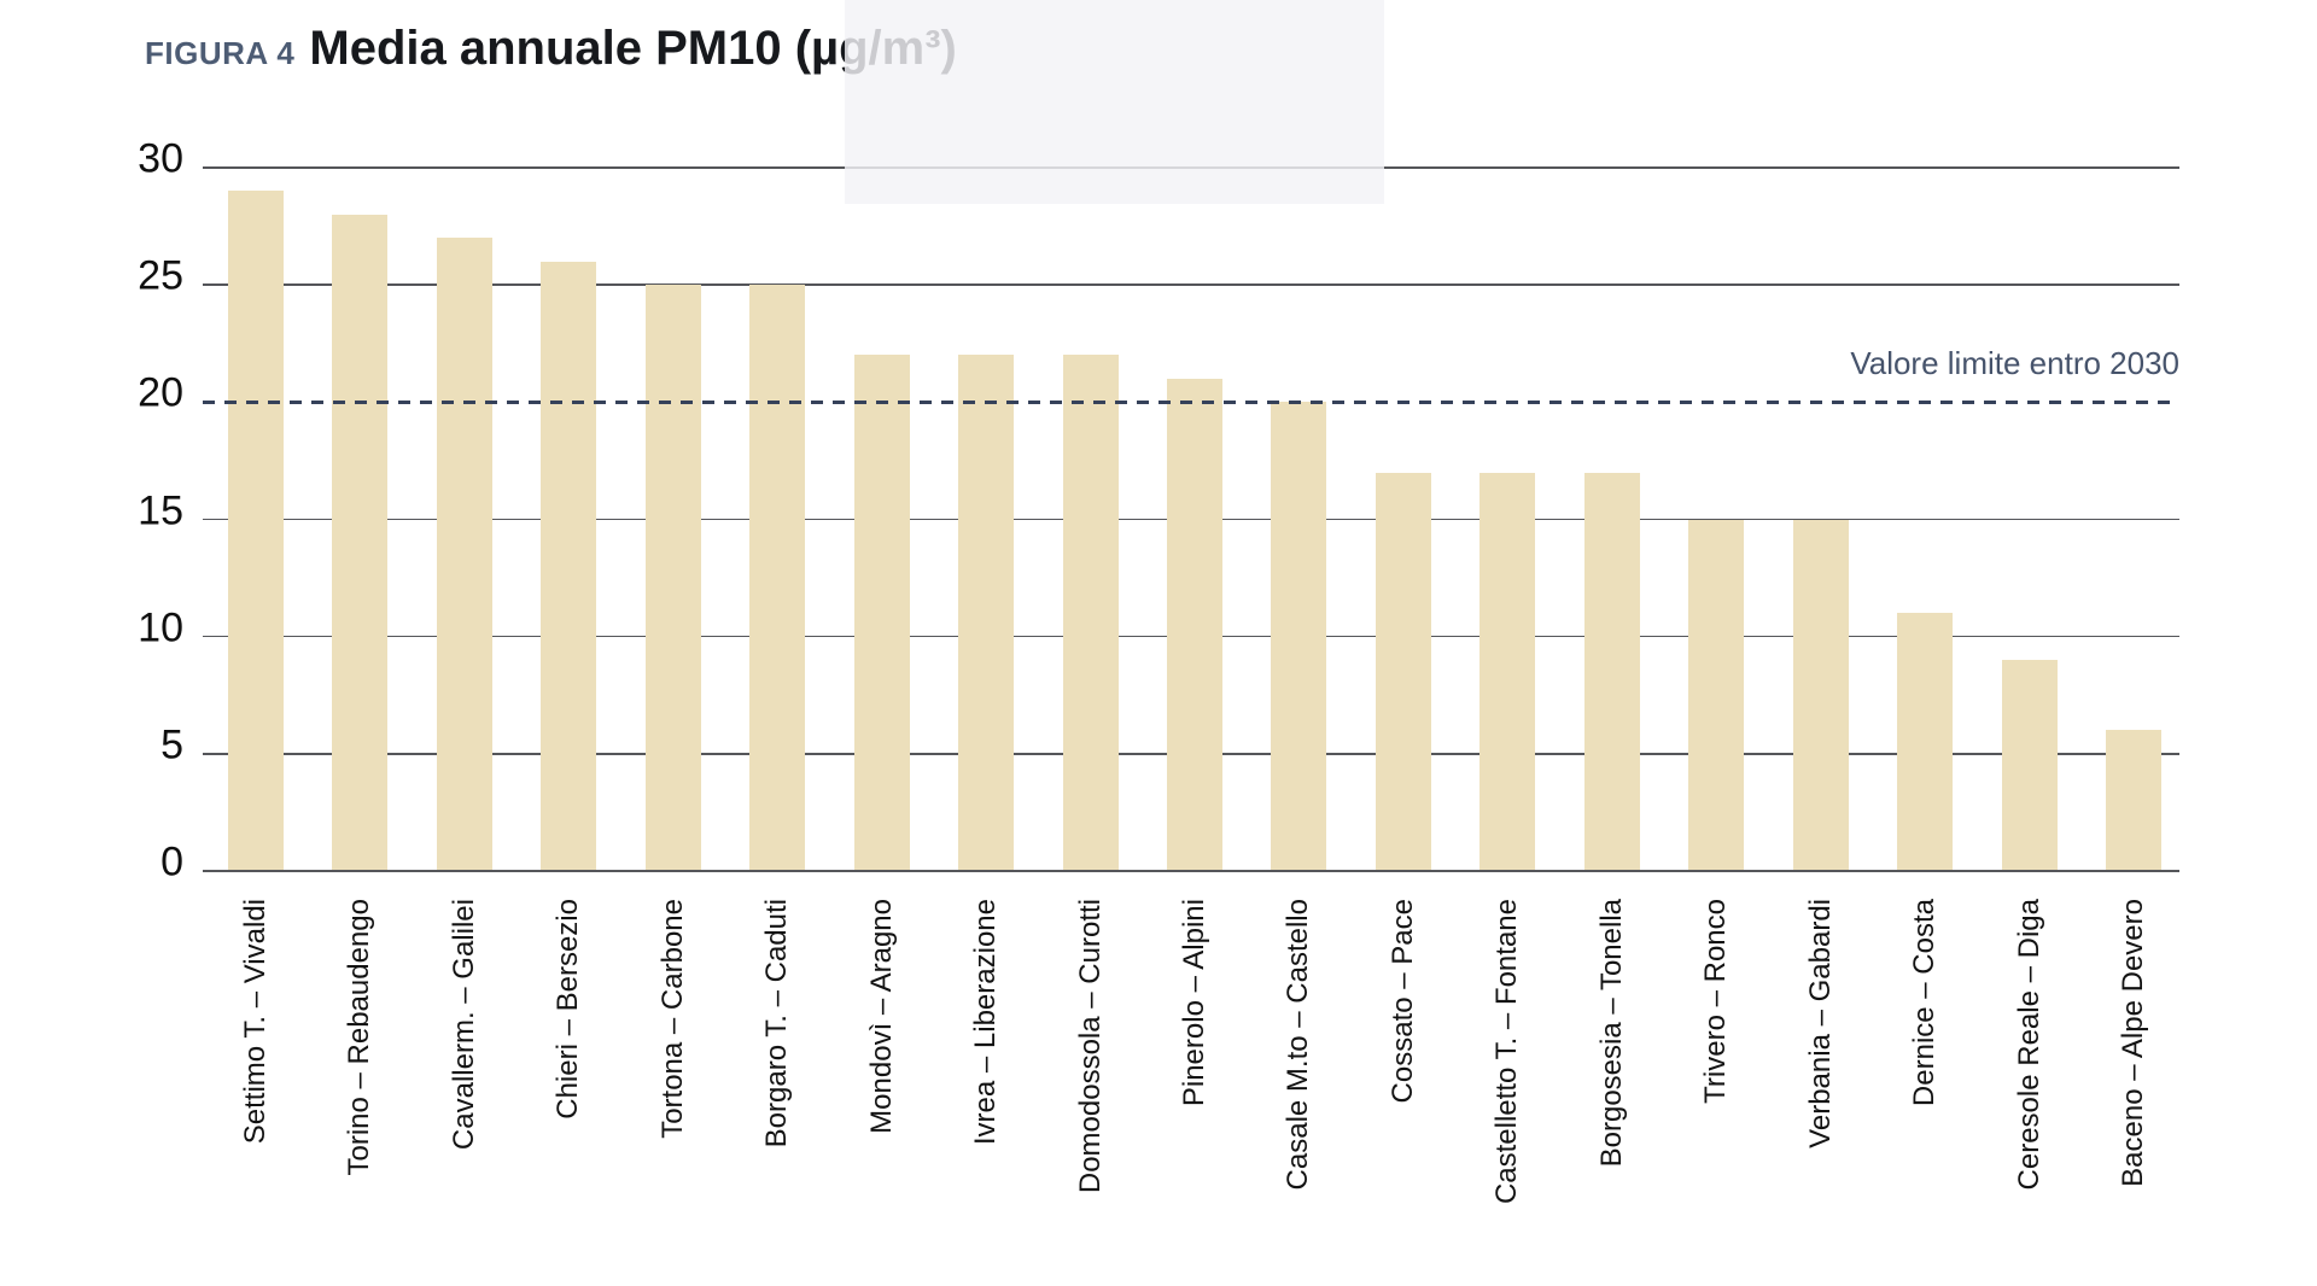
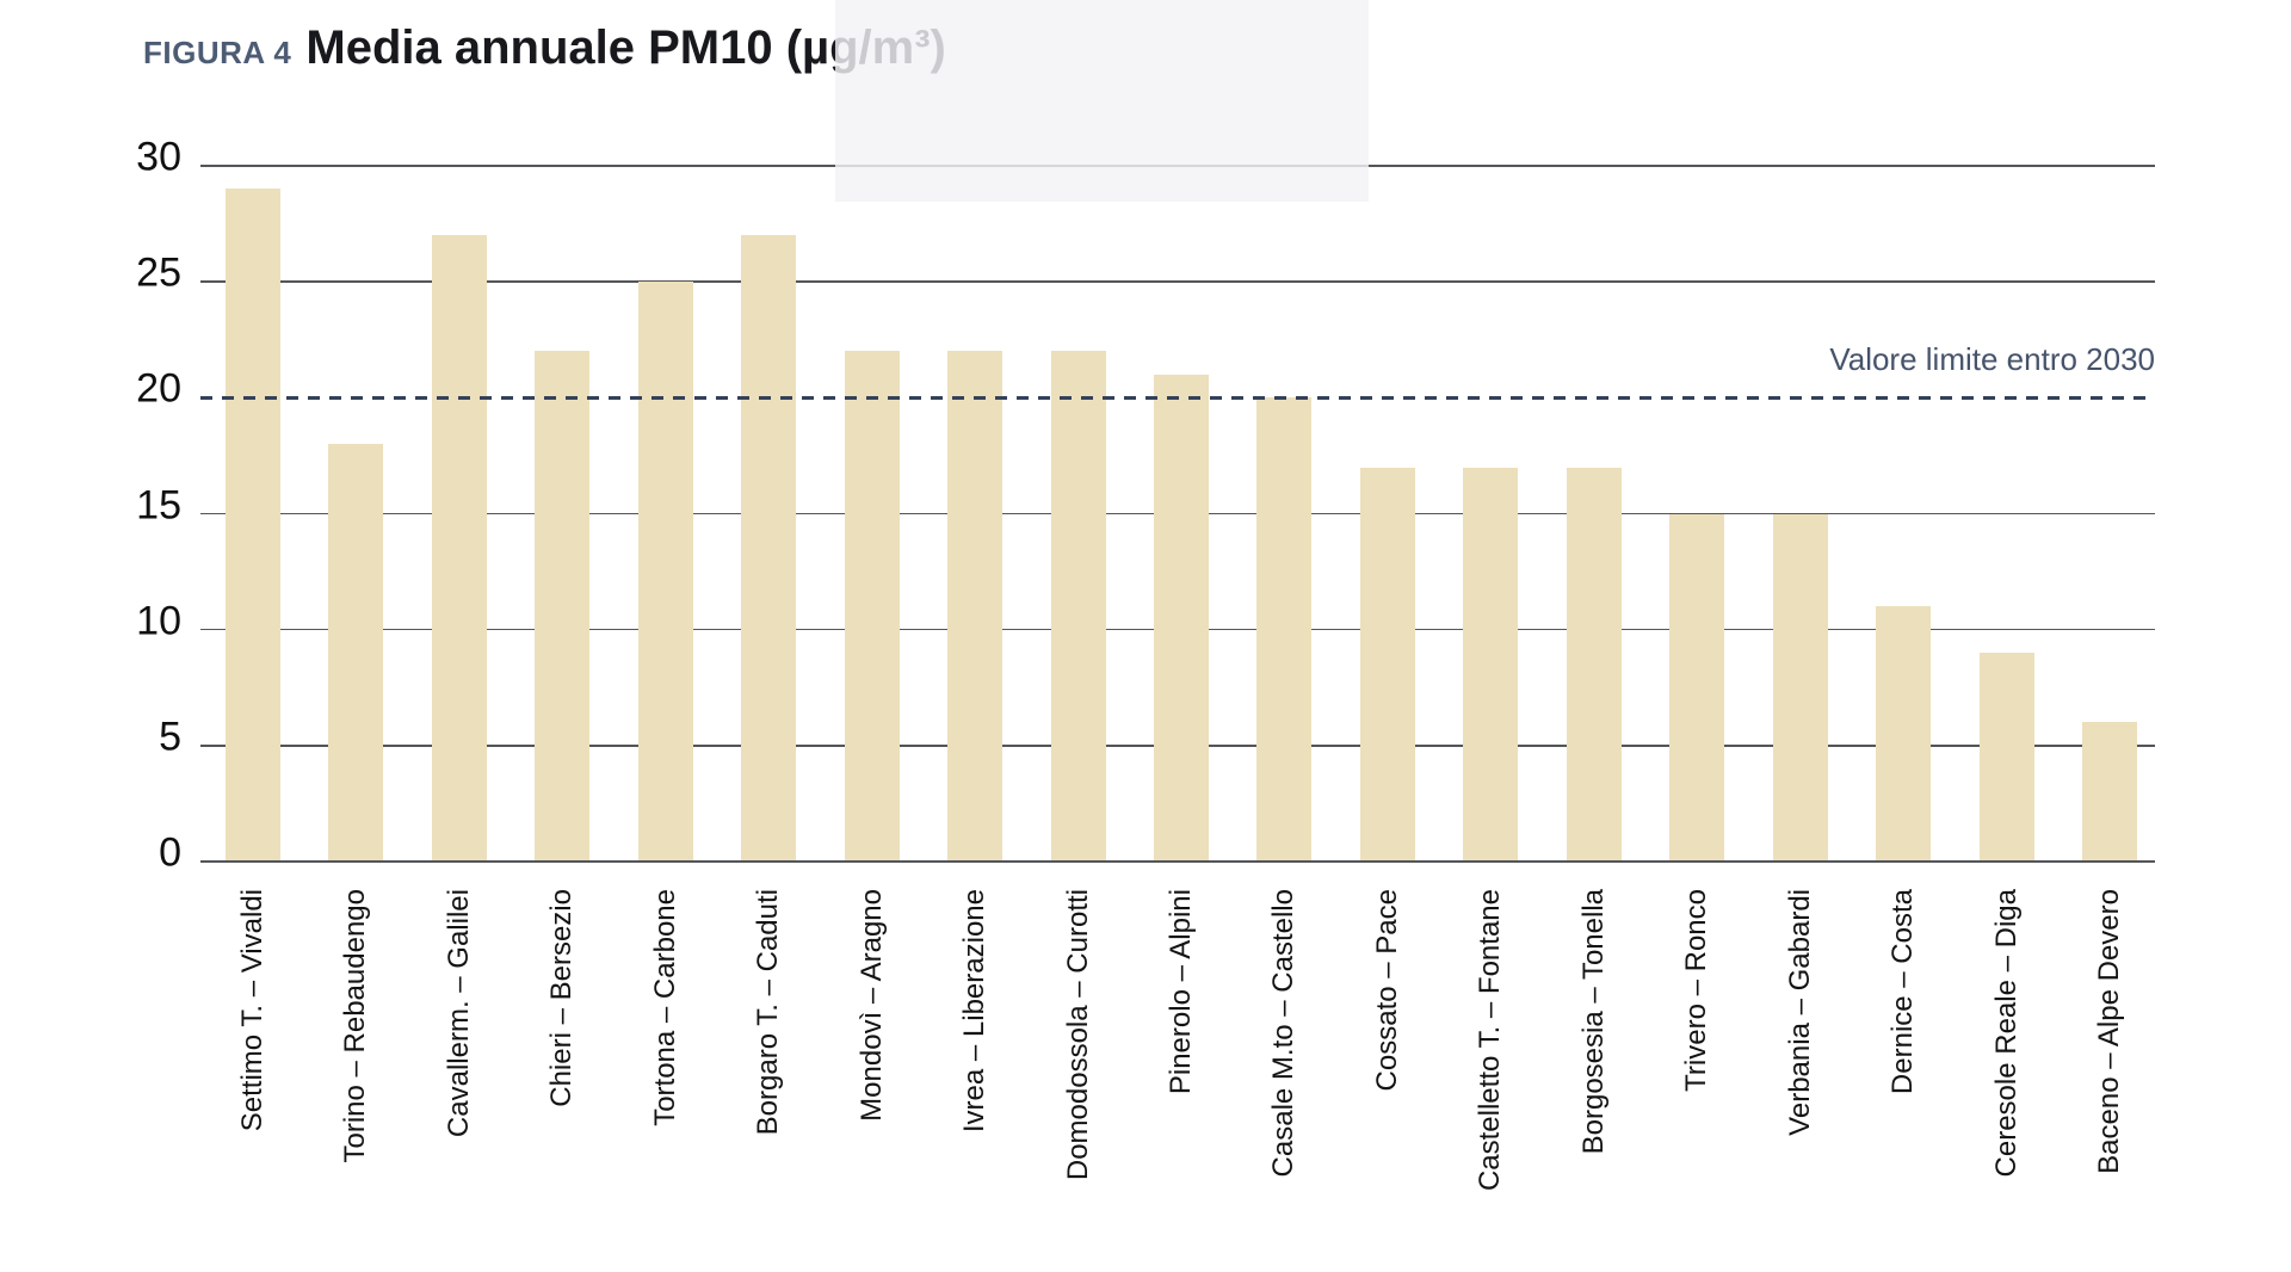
Torino – Rebaudengo: 28 -> 18
Chieri – Bersezio: 26 -> 22
Borgaro T. – Caduti: 25 -> 27
